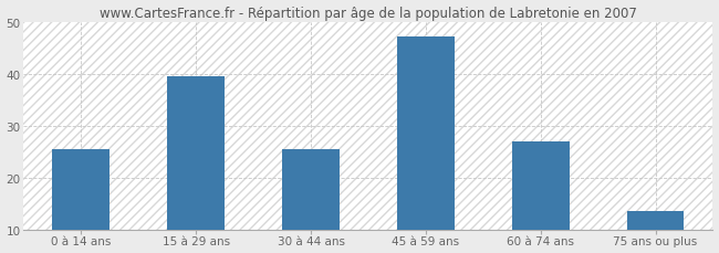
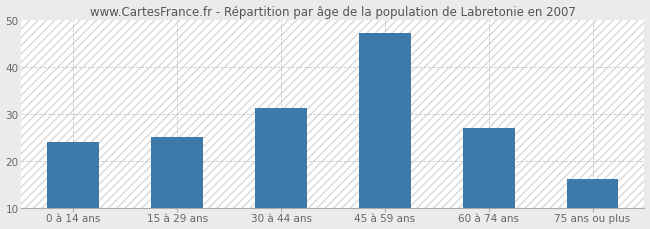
0 à 14 ans: 25.5 -> 24.0
15 à 29 ans: 39.5 -> 25.0
30 à 44 ans: 25.5 -> 31.2
75 ans ou plus: 13.5 -> 16.2
